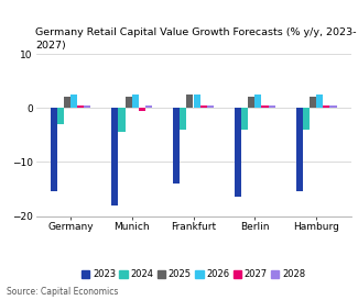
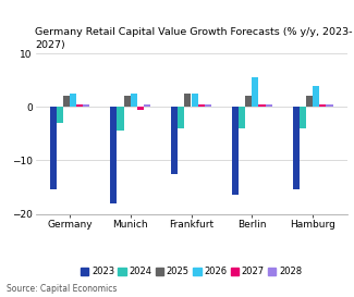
2023/Frankfurt: -14.0 -> -12.5
2026/Berlin: 2.5 -> 5.5
2026/Hamburg: 2.5 -> 4.0
